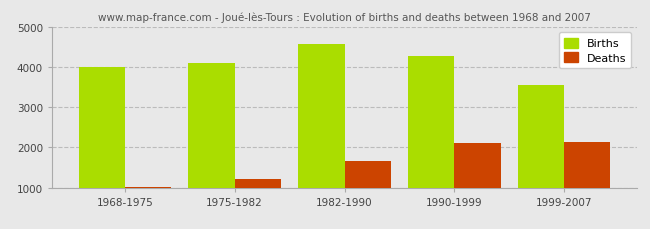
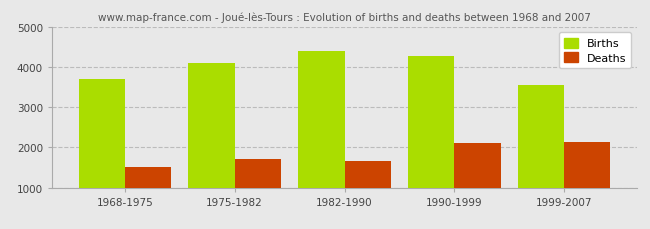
Births/1968-1975: 4000 -> 3700
Deaths/1968-1975: 1020 -> 1500
Deaths/1975-1982: 1220 -> 1700
Births/1982-1990: 4560 -> 4400
